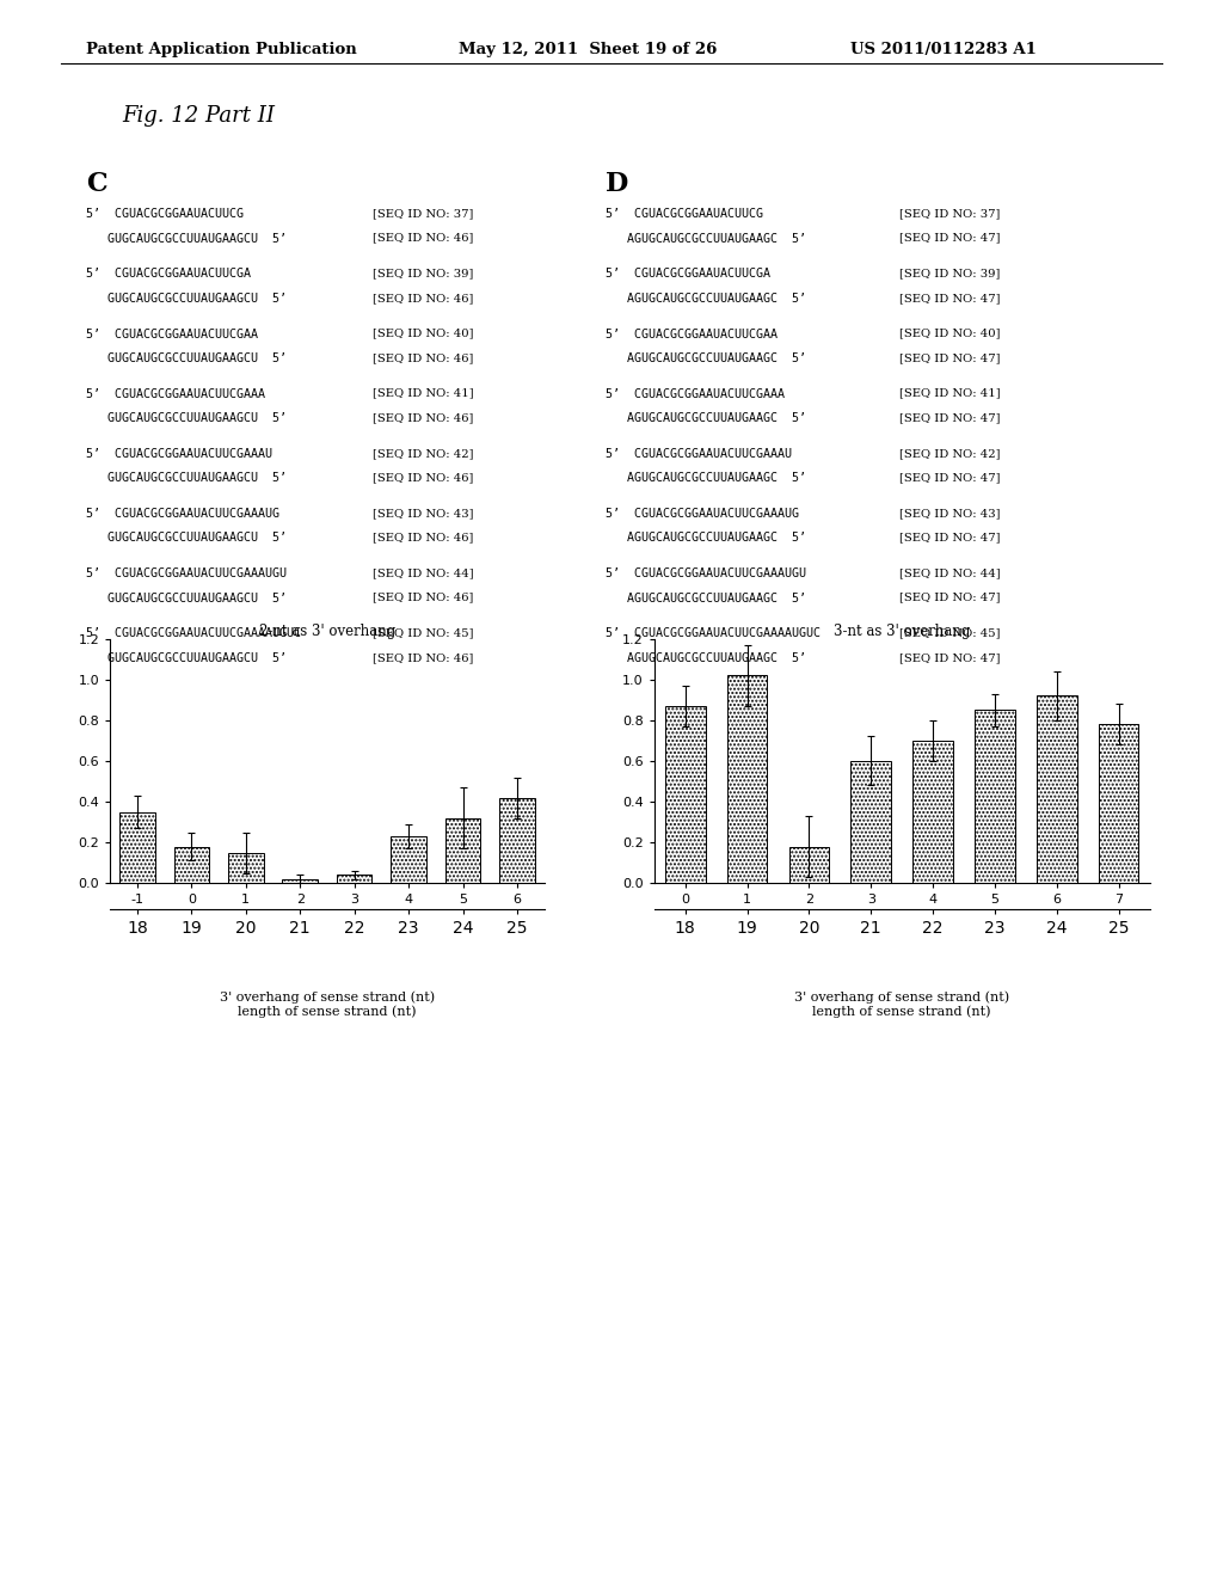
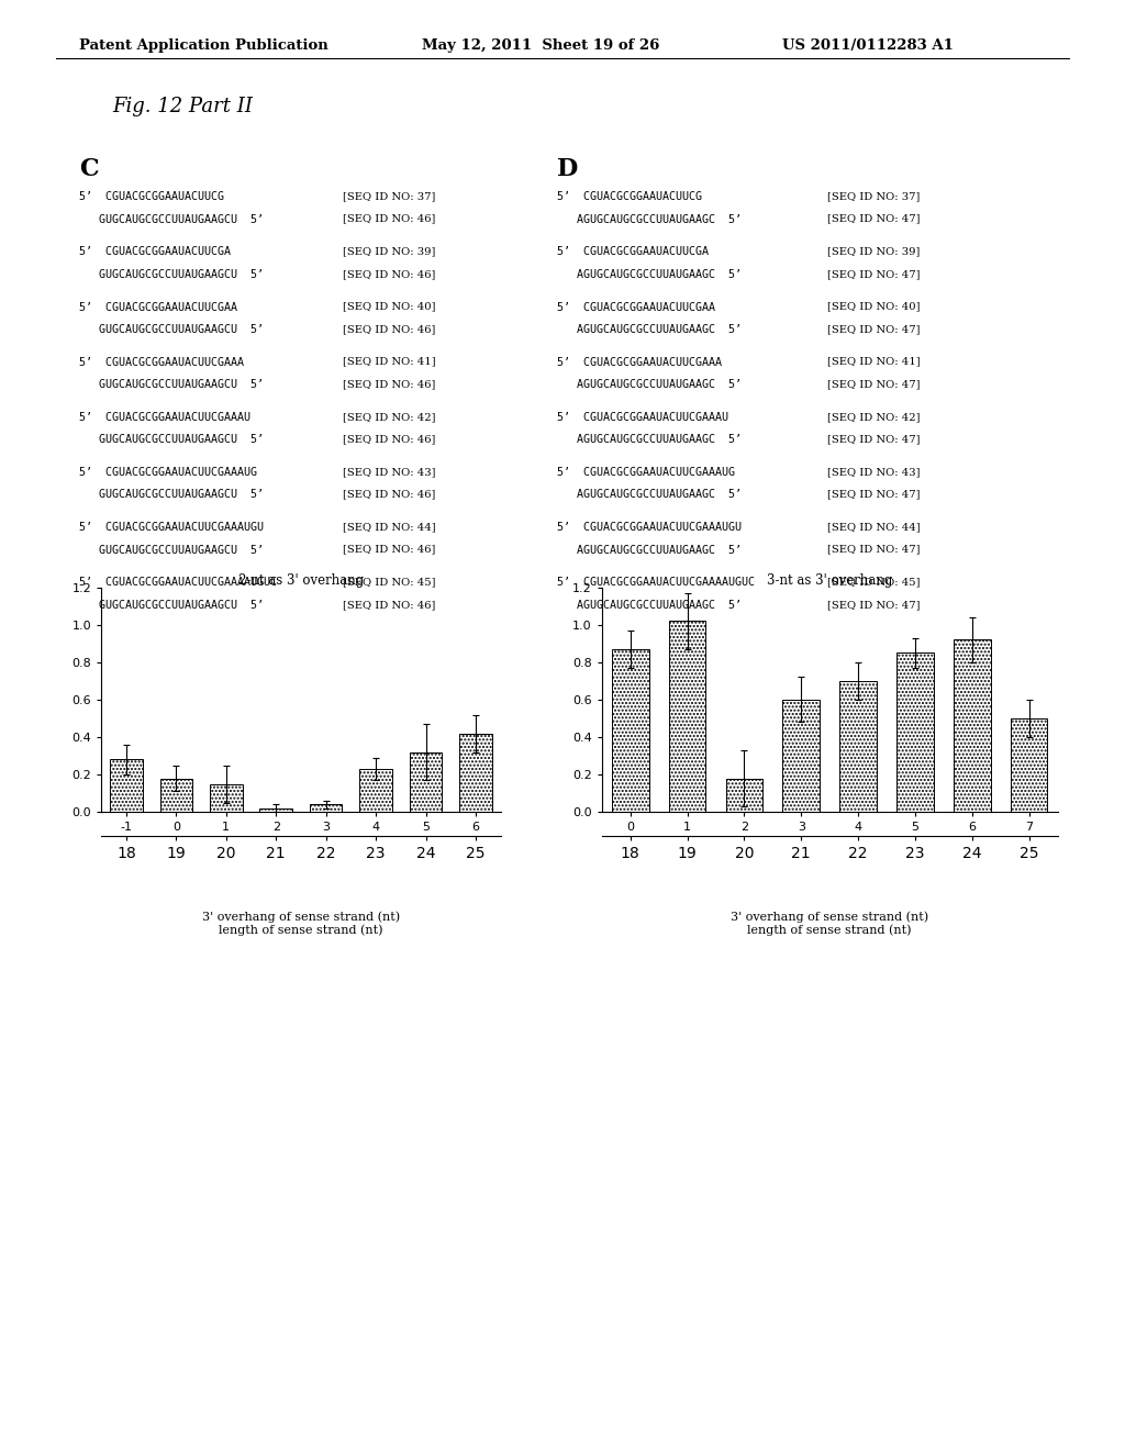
-1: 0.35 -> 0.28
7: 0.78 -> 0.50
